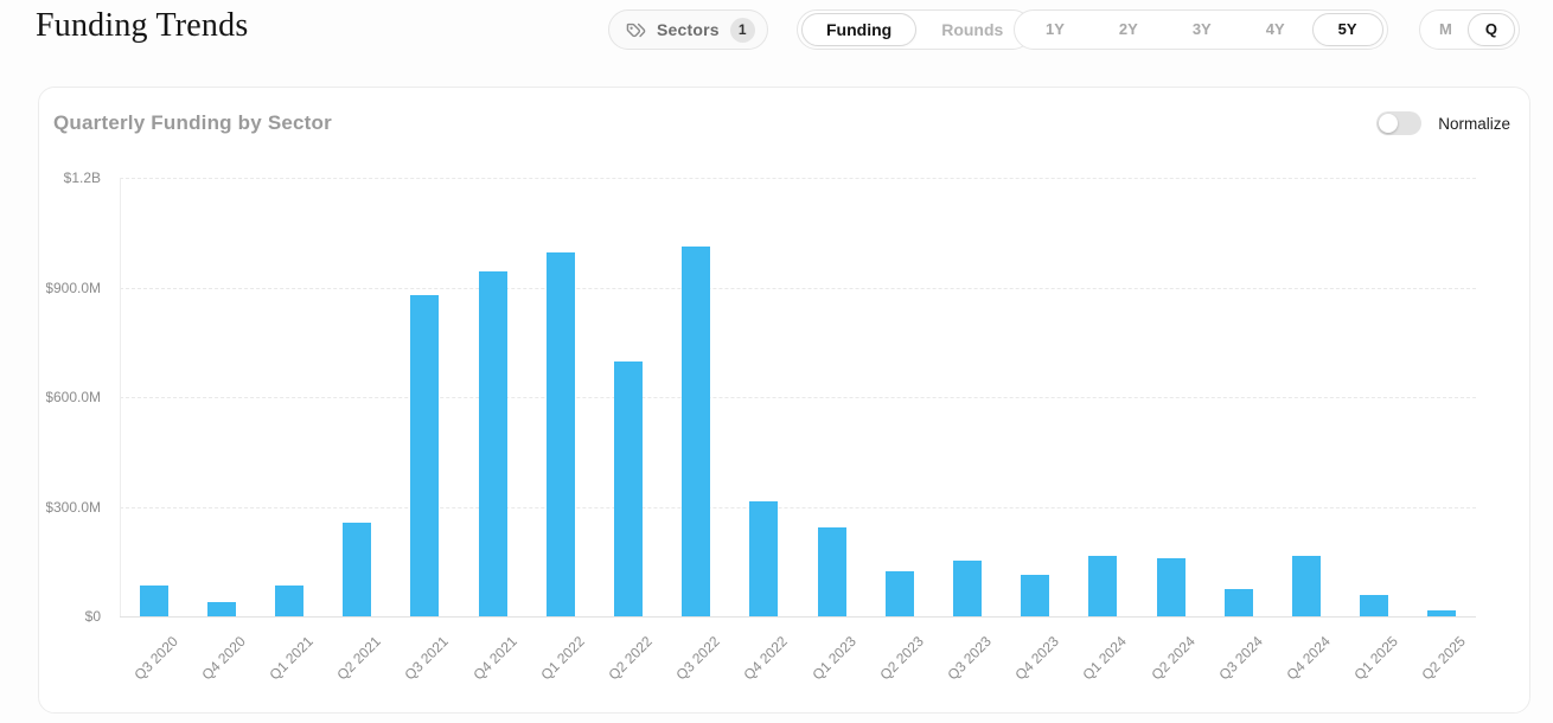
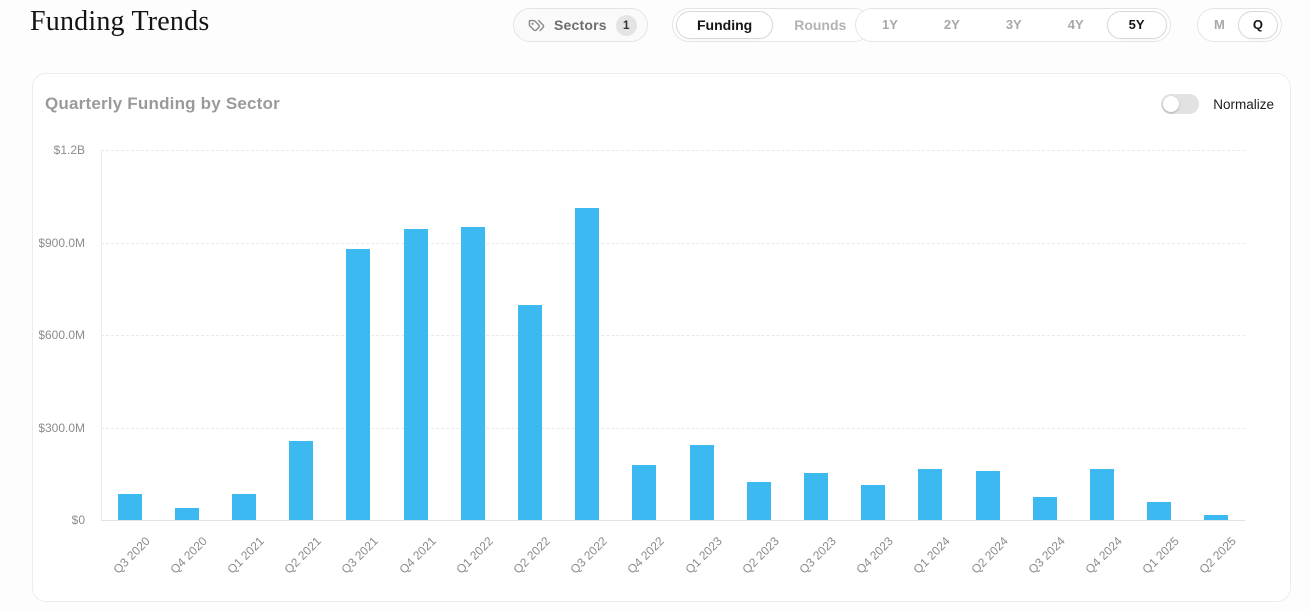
Q1 2022: $1000M -> $950M
Q4 2022: $320M -> $180M
